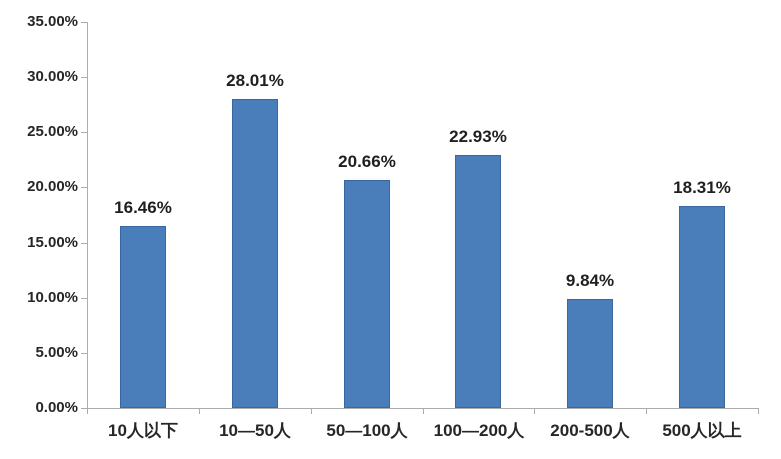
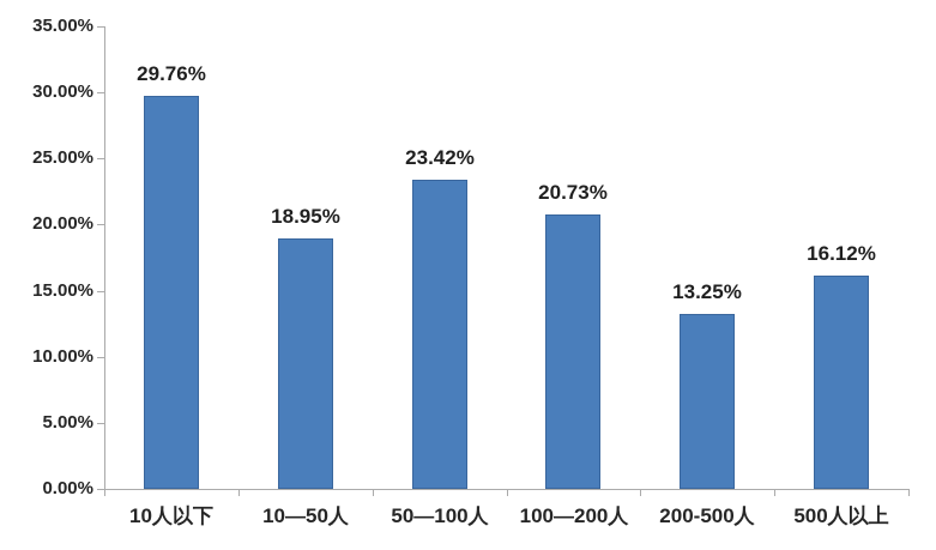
10人以下: 16.46% -> 29.76%
10—50人: 28.01% -> 18.95%
50—100人: 20.66% -> 23.42%
100—200人: 22.93% -> 20.73%
200-500人: 9.84% -> 13.25%
500人以上: 18.31% -> 16.12%
